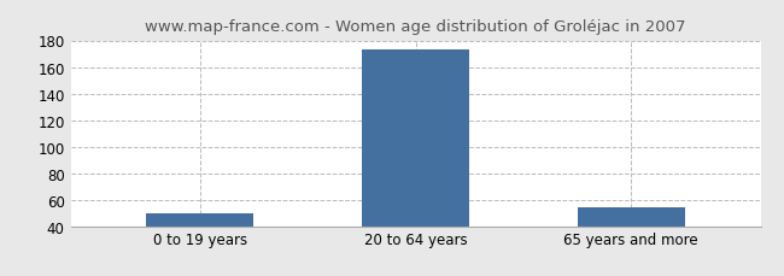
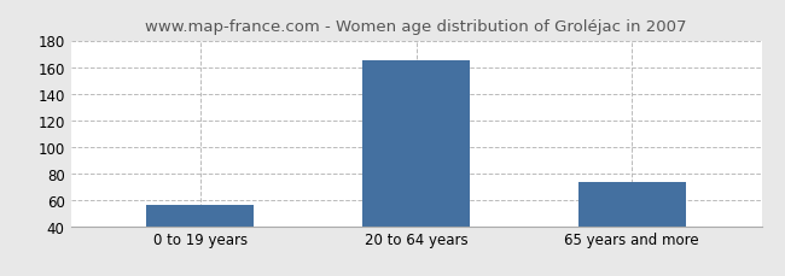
0 to 19 years: 50 -> 56
20 to 64 years: 173 -> 165
65 years and more: 54 -> 73
